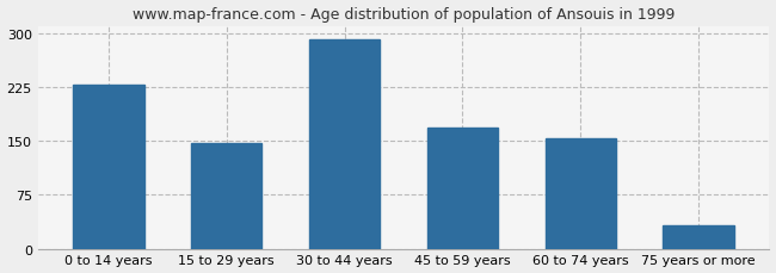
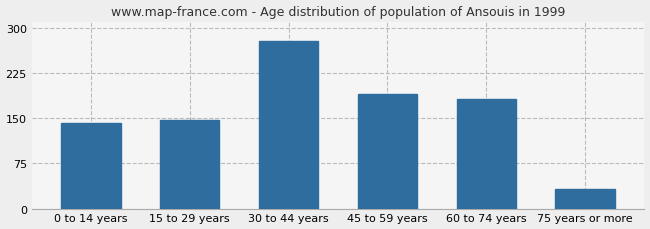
0 to 14 years: 228 -> 142
30 to 44 years: 291 -> 278
45 to 59 years: 168 -> 190
60 to 74 years: 154 -> 182
